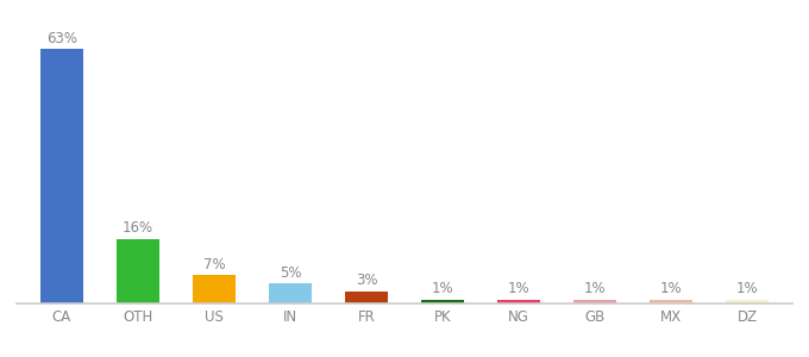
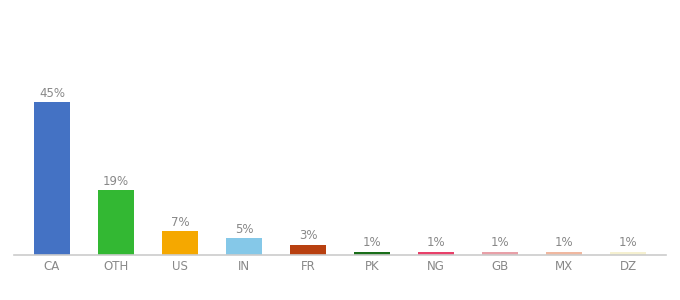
CA: 63% -> 45%
OTH: 16% -> 19%
